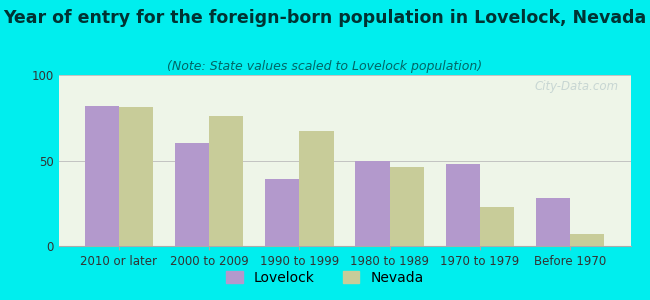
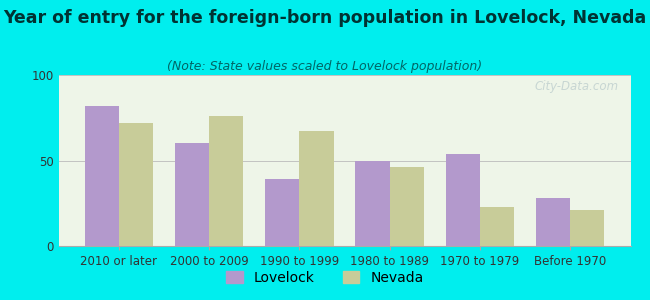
Nevada/2010 or later: 81 -> 72
Lovelock/1970 to 1979: 48 -> 54
Nevada/Before 1970: 7 -> 21
